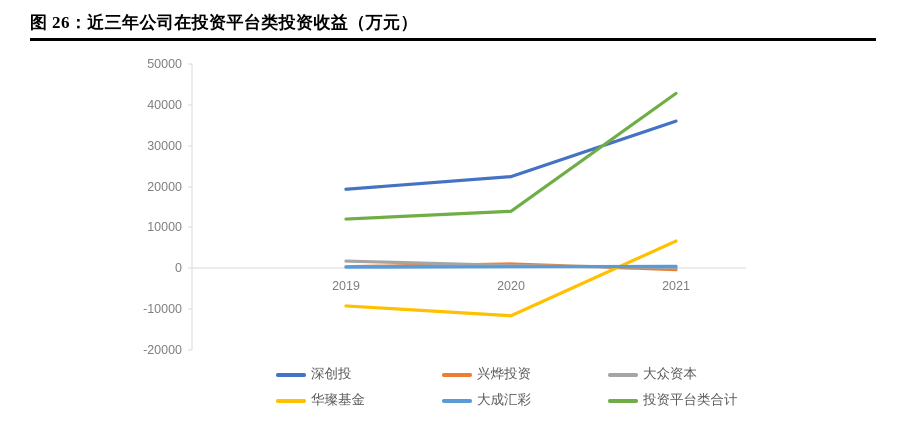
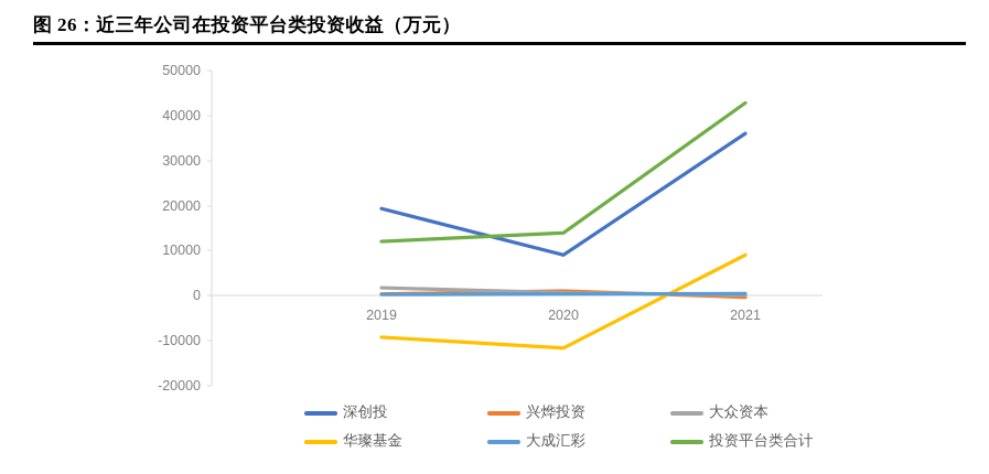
深创投/2020: 22000 -> 9000
华璨基金/2021: 7000 -> 9000
